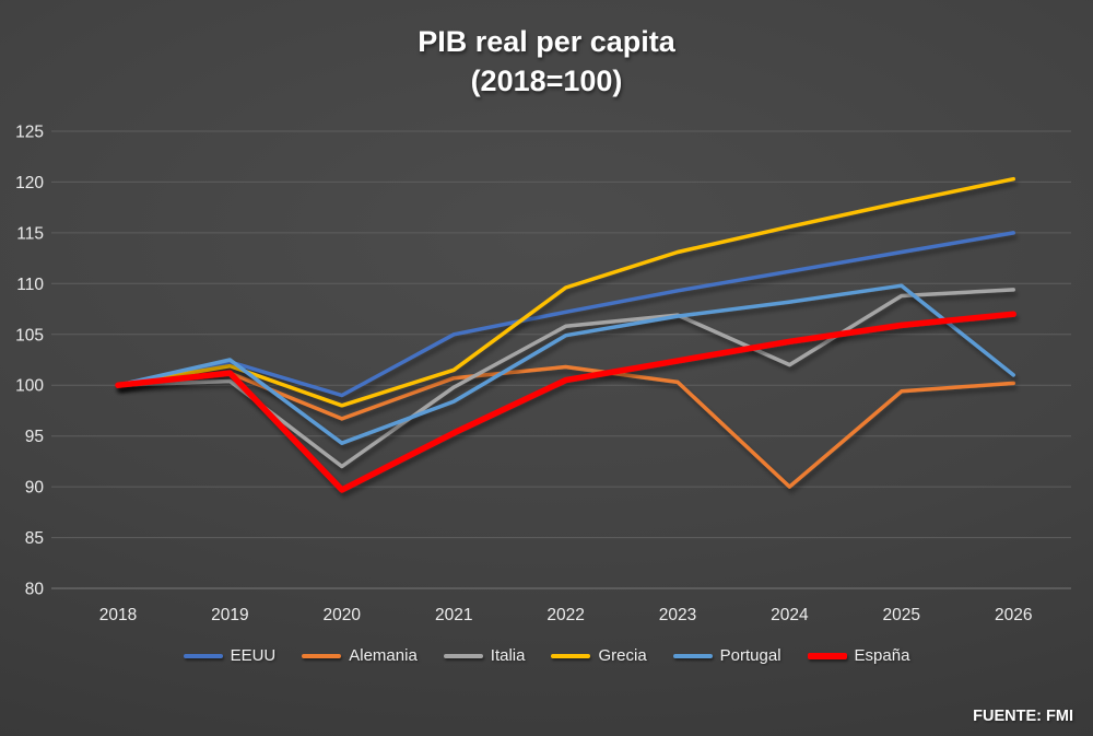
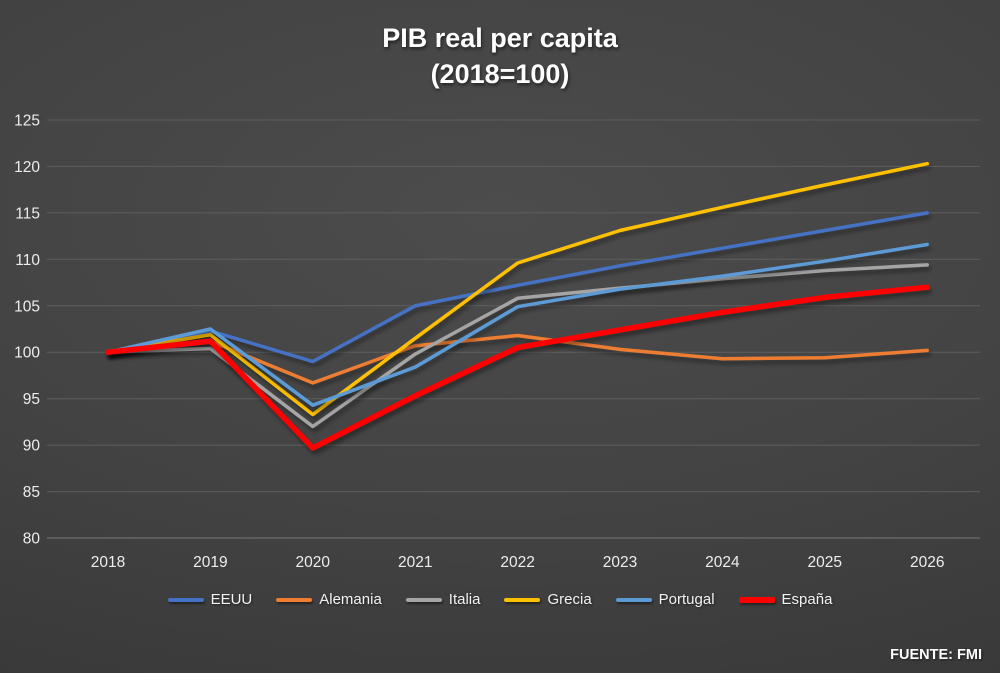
Grecia/2020: 98 -> 93
Alemania/2024: 90 -> 99
Italia/2024: 102 -> 108
Portugal/2026: 101 -> 112
